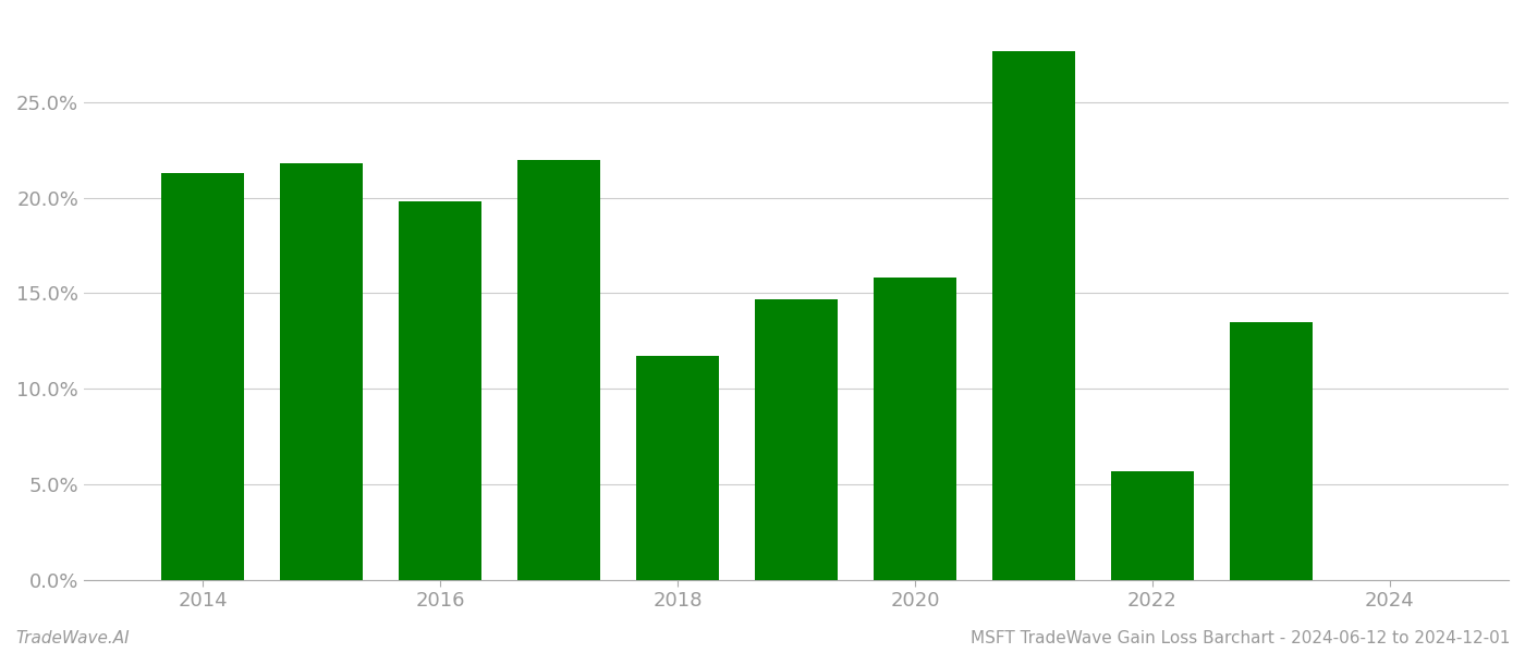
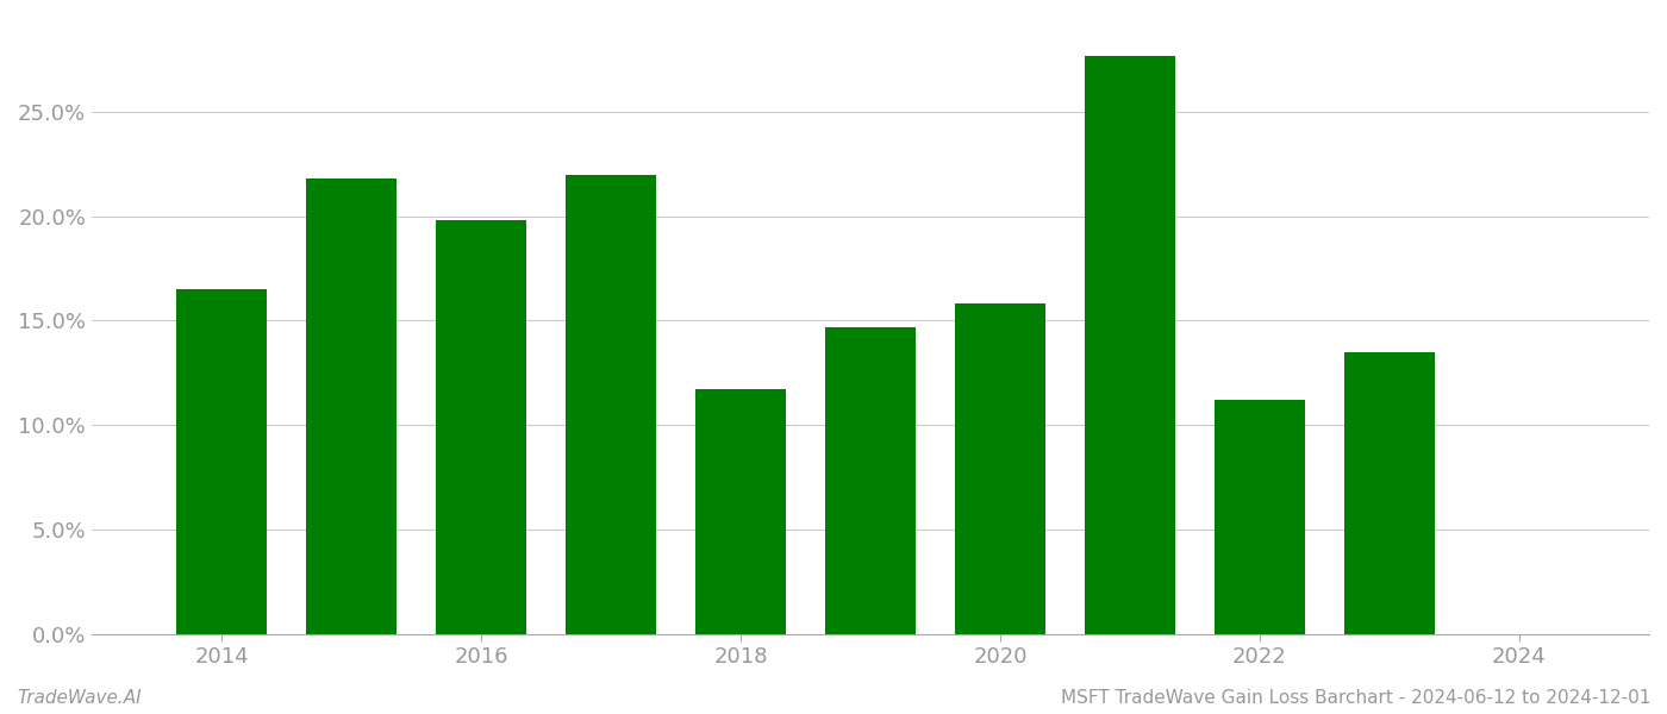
2014: 21.3% -> 16.5%
2022: 5.7% -> 11.2%
